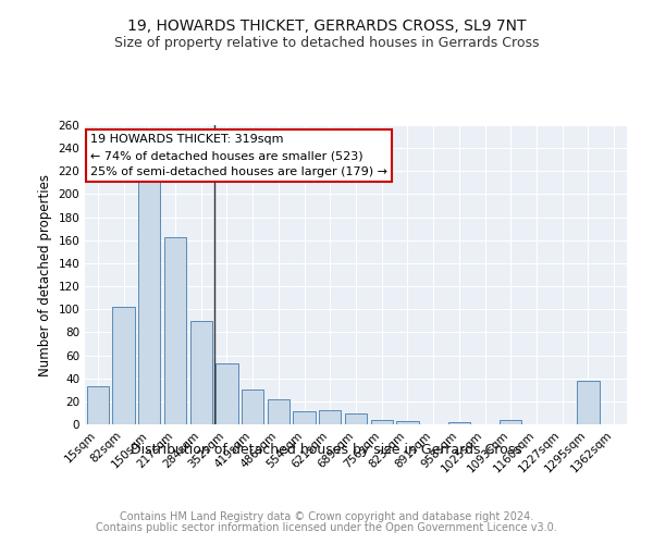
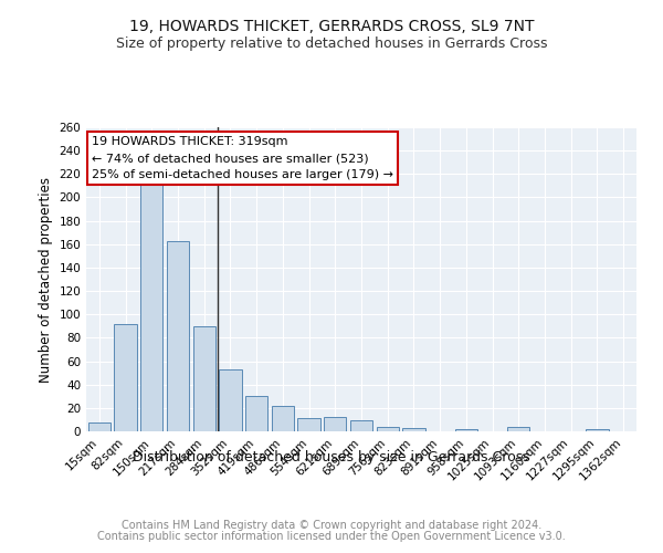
15sqm: 33 -> 8
82sqm: 102 -> 92
1295sqm: 38 -> 2
